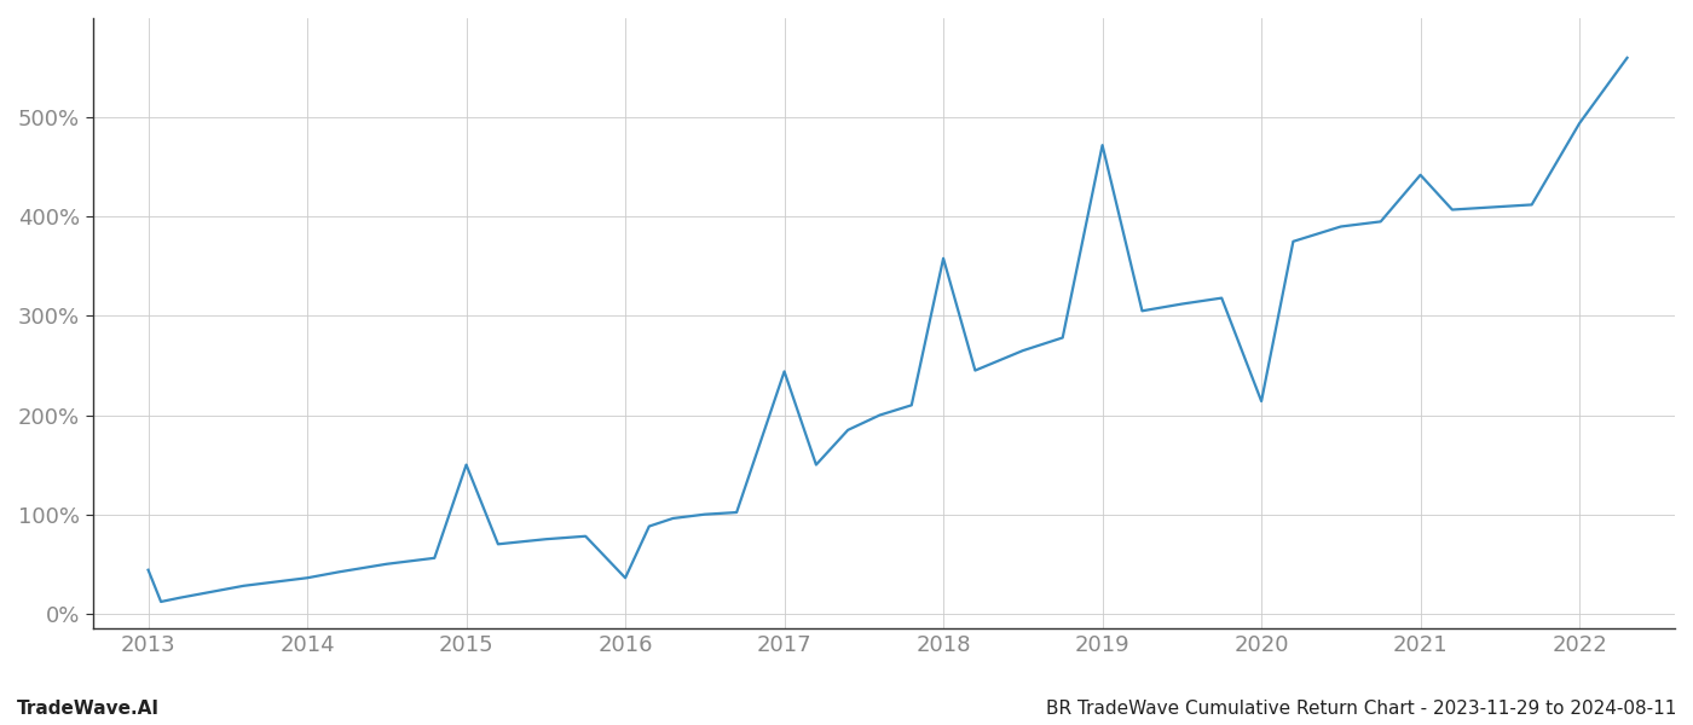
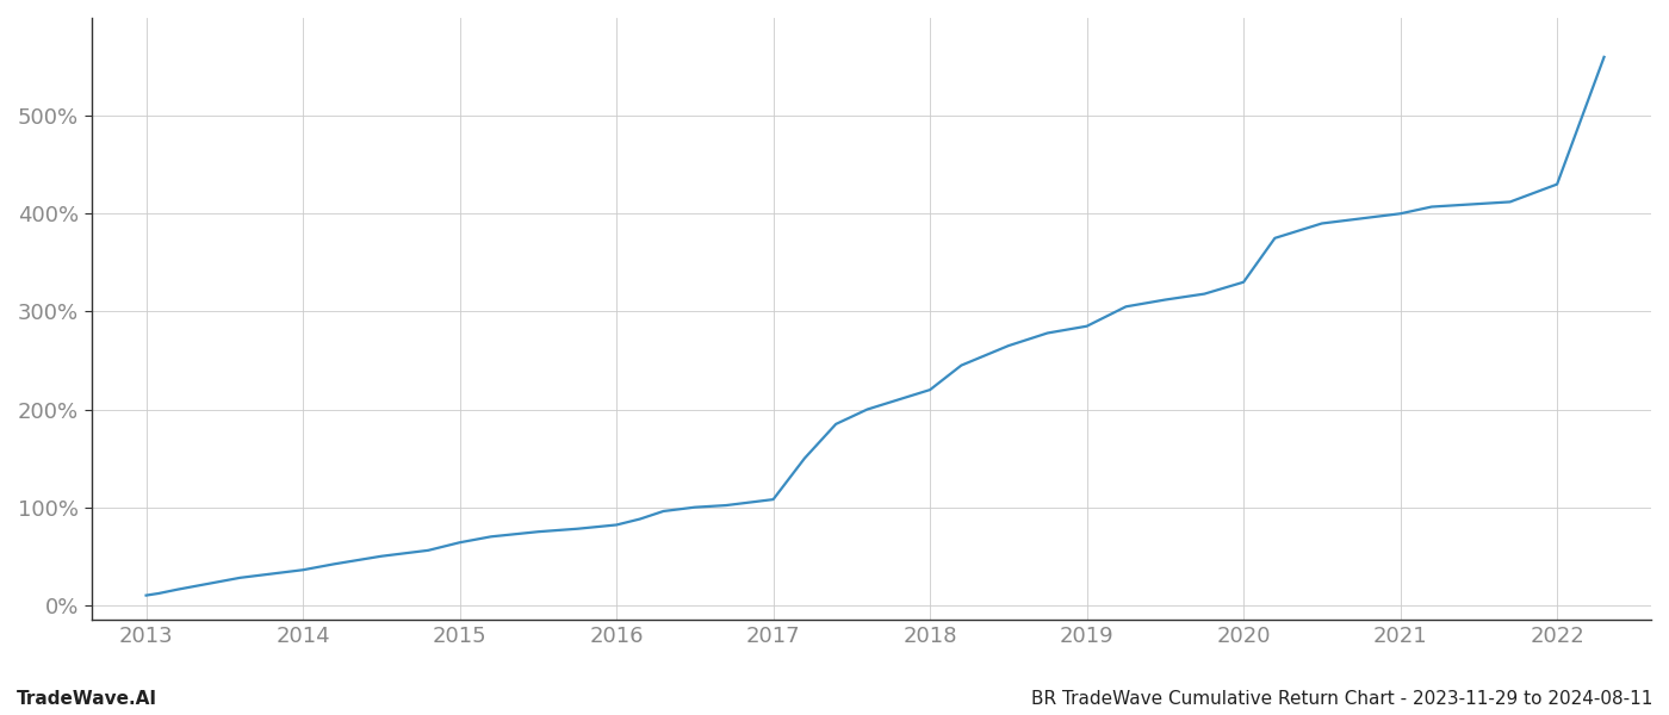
2013: 44% -> 10%
2015: 150% -> 64%
2016: 36% -> 82%
2017: 244% -> 108%
2018: 358% -> 220%
2019: 472% -> 285%
2020: 214% -> 330%
2021: 442% -> 400%
2022: 494% -> 430%
